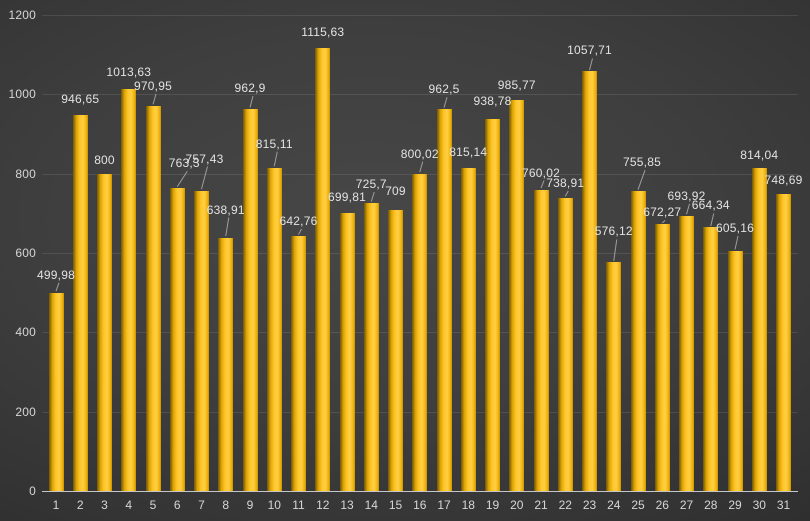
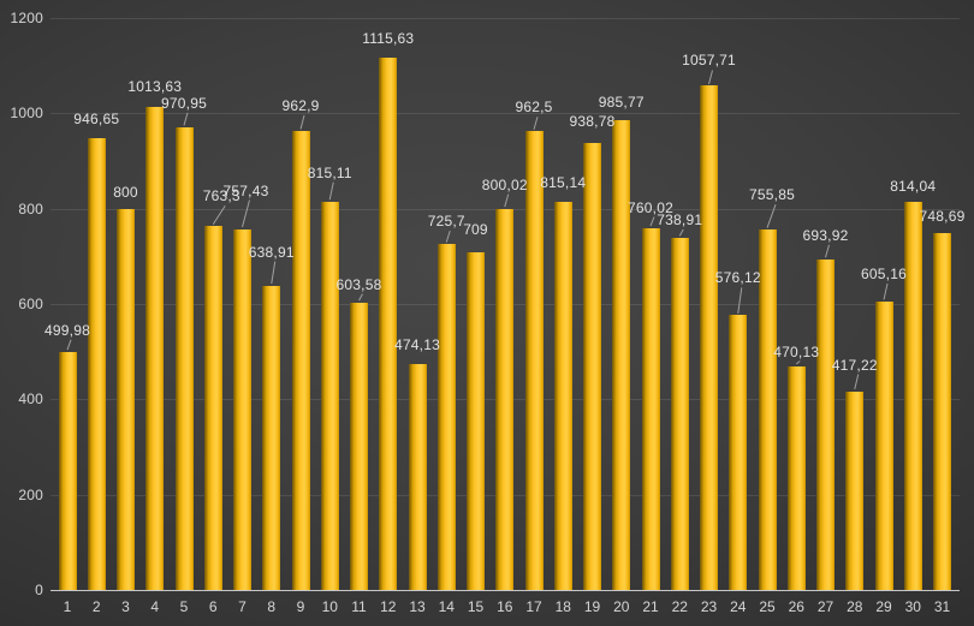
11: 642,76 -> 603,58
13: 699,81 -> 474,13
26: 672,27 -> 470,13
28: 664,34 -> 417,22
